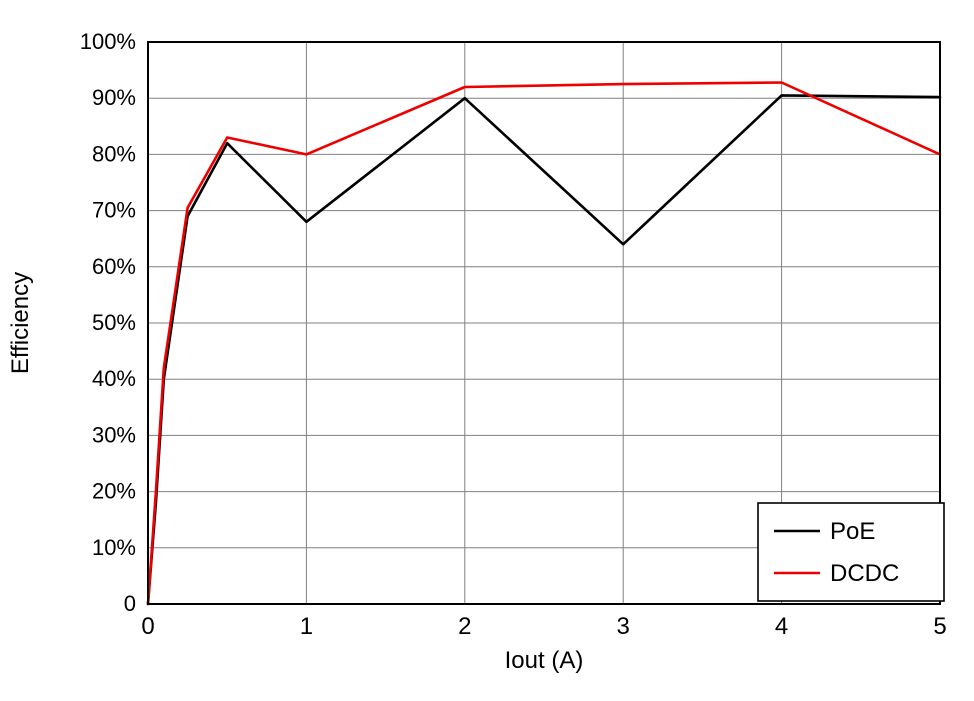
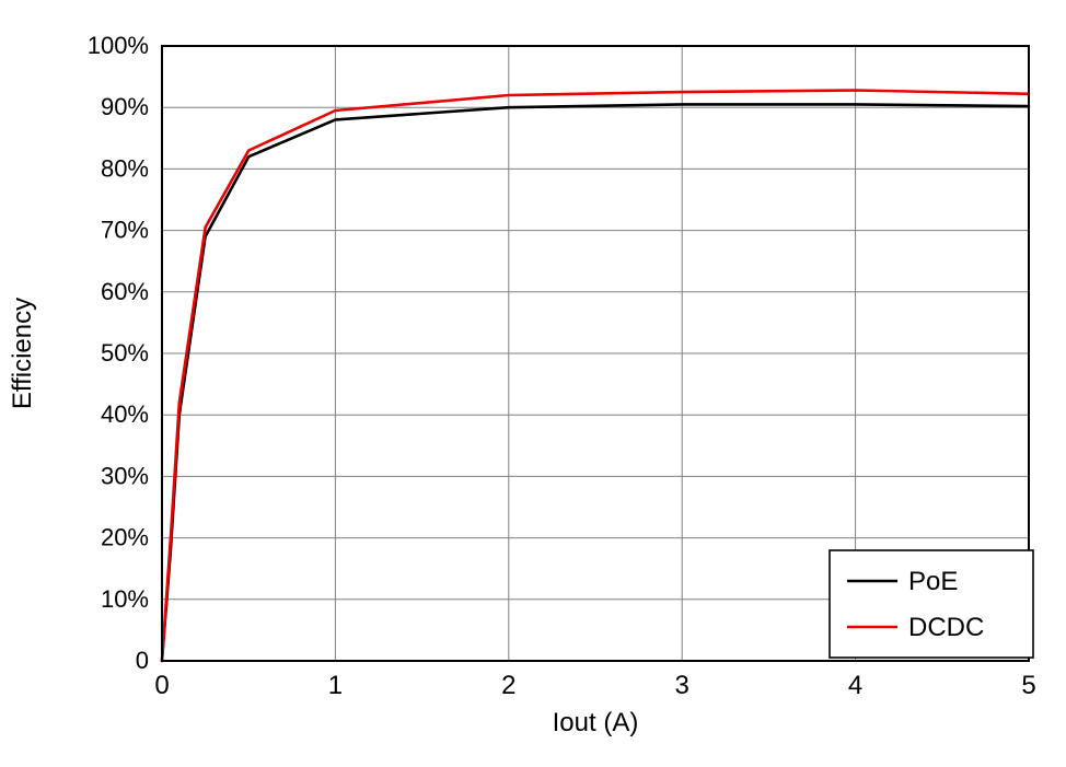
PoE/1: 68% -> 88%
DCDC/1: 80% -> 90%
PoE/3: 64% -> 90%
DCDC/5: 80% -> 92%
